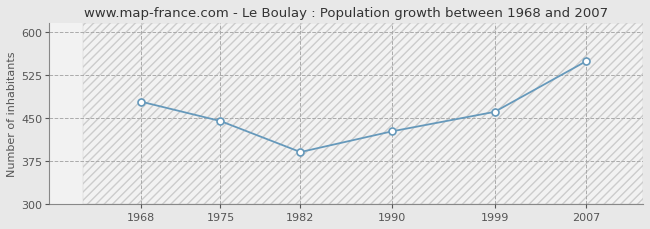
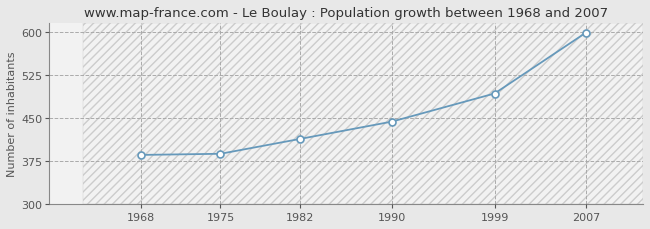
1968: 478 -> 385
1975: 444 -> 387
1982: 390 -> 413
1990: 426 -> 443
1999: 460 -> 492
2007: 548 -> 598
